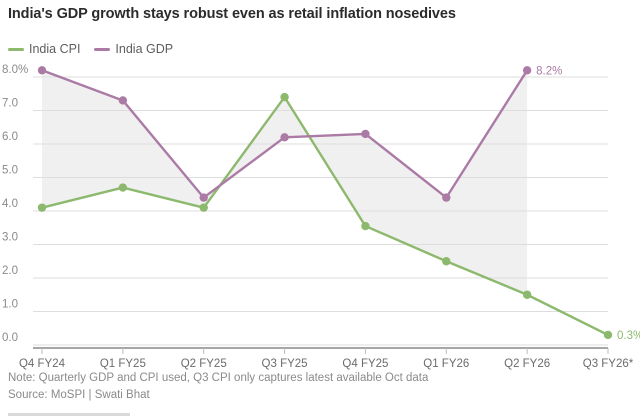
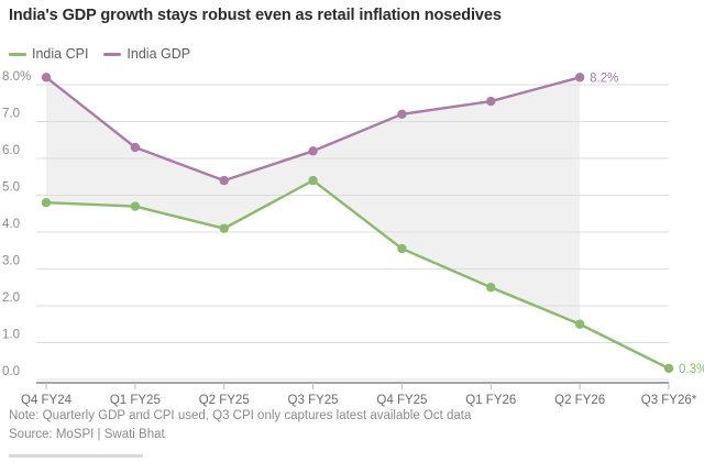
India CPI/Q4 FY24: 4.1% -> 4.8%
India GDP/Q1 FY25: 7.3% -> 6.3%
India GDP/Q2 FY25: 4.4% -> 5.4%
India CPI/Q3 FY25: 7.4% -> 5.4%
India GDP/Q4 FY25: 6.3% -> 7.2%
India GDP/Q1 FY26: 4.4% -> 7.5%
